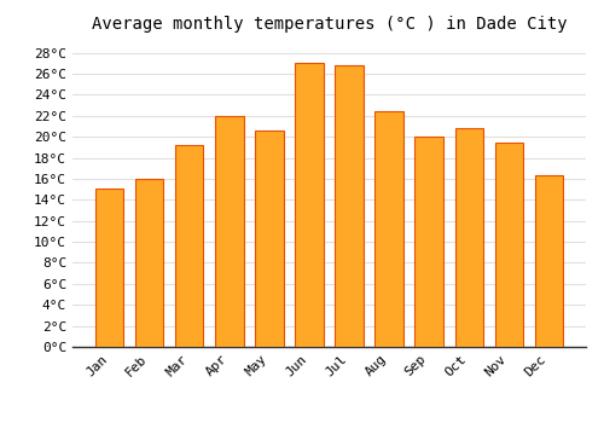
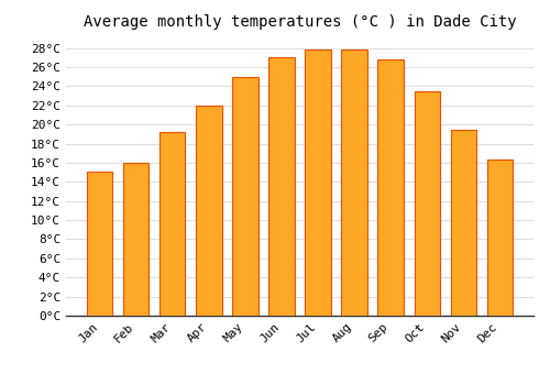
May: 20.6°C -> 25.0°C
Jul: 26.8°C -> 27.9°C
Aug: 22.4°C -> 27.9°C
Sep: 20.0°C -> 26.8°C
Oct: 20.8°C -> 23.5°C
